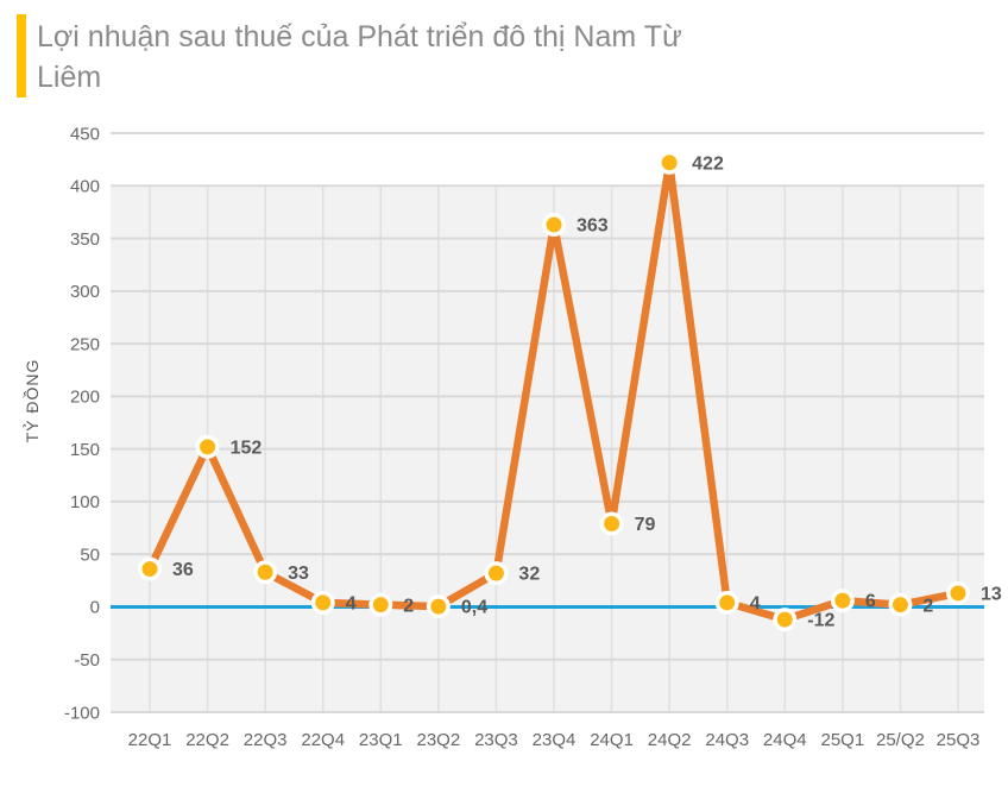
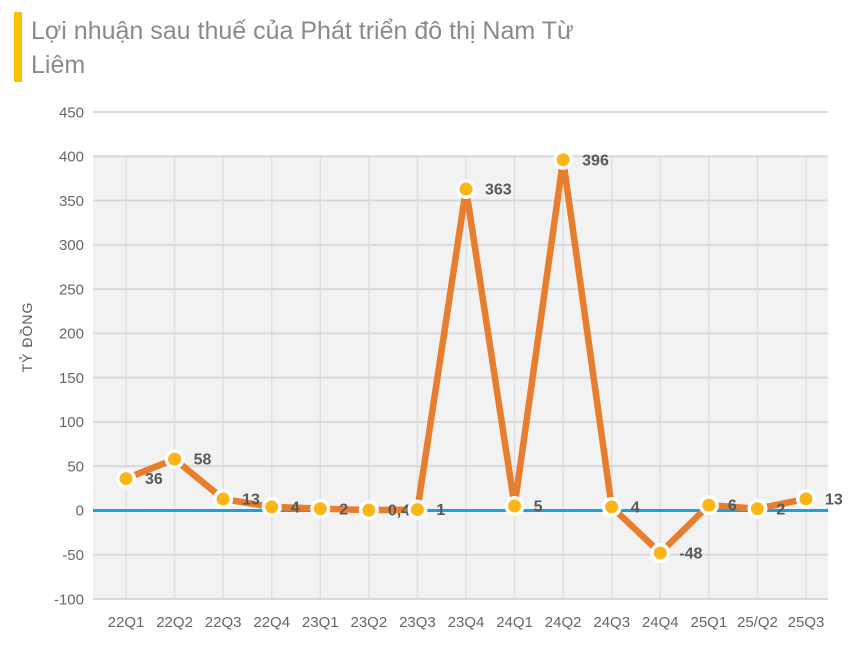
22Q2: 152 -> 58
22Q3: 33 -> 13
23Q3: 32 -> 1
24Q1: 79 -> 5
24Q2: 422 -> 396
24Q4: -12 -> -48
